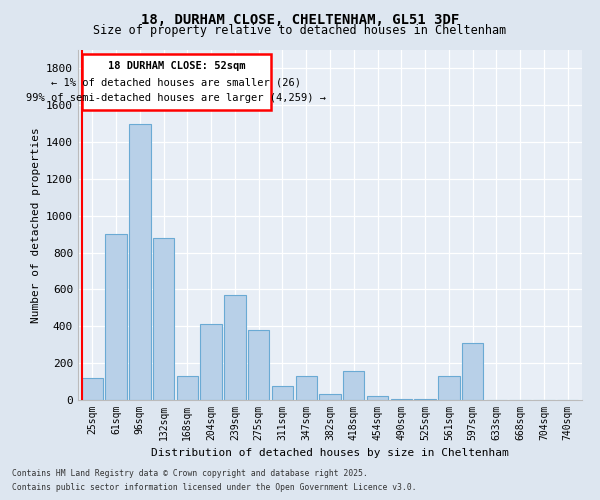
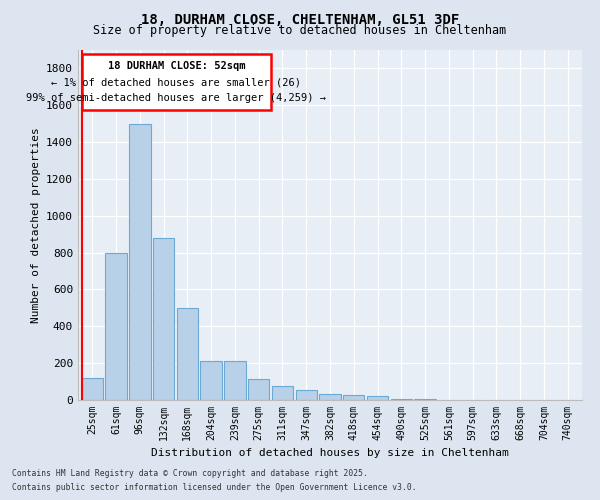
61sqm: 900 -> 800
168sqm: 130 -> 500
204sqm: 410 -> 210
239sqm: 570 -> 210
275sqm: 380 -> 120
347sqm: 130 -> 60
418sqm: 160 -> 20
561sqm: 130 -> 0
597sqm: 310 -> 0
